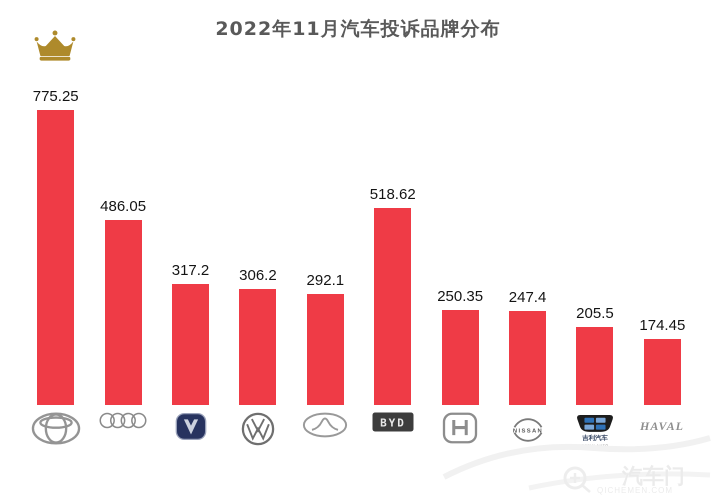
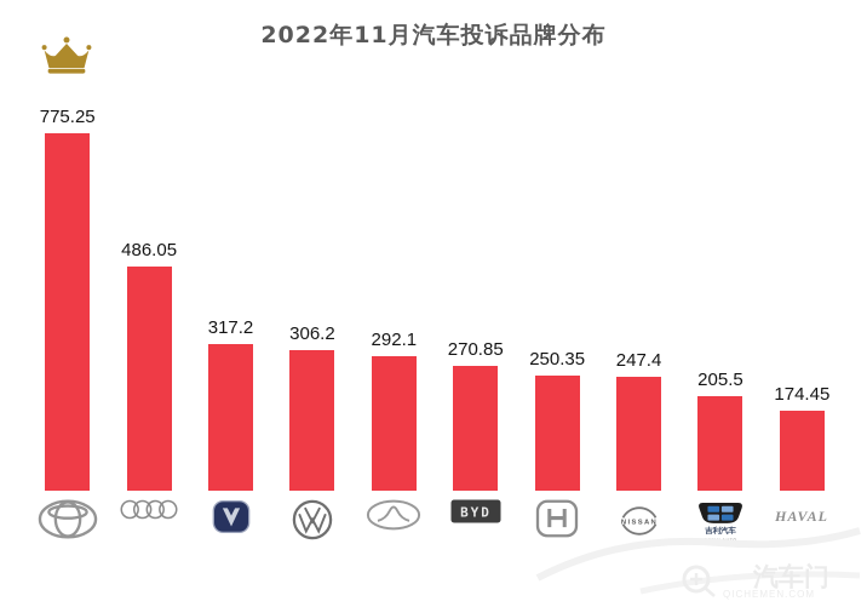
BYD: 518.62 -> 270.85
